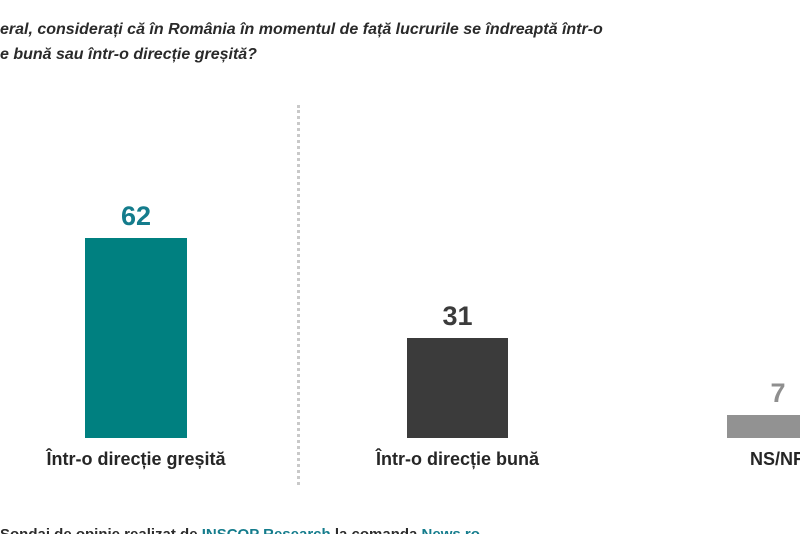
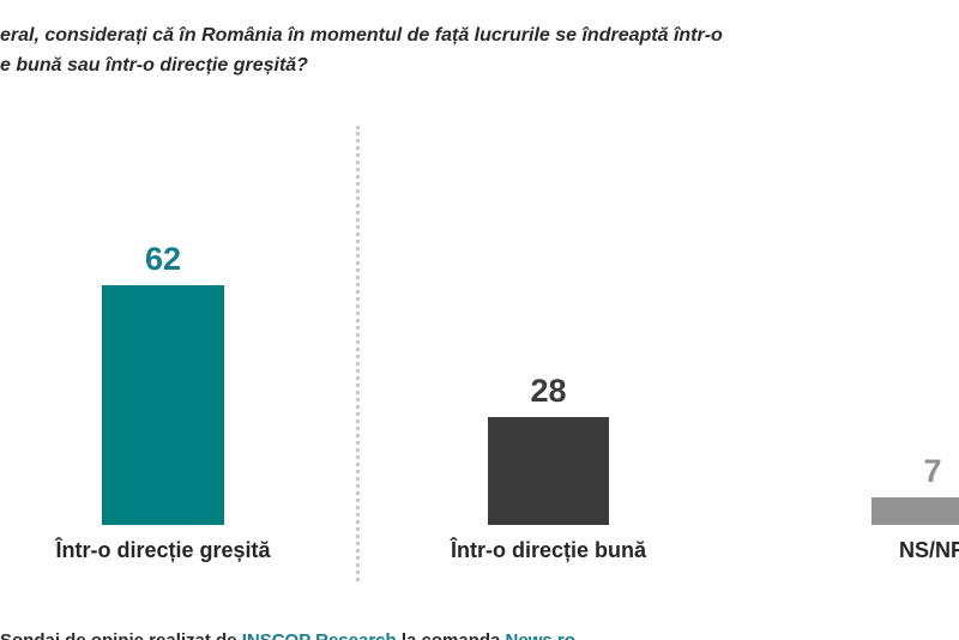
Într-o direcție bună: 31 -> 28
